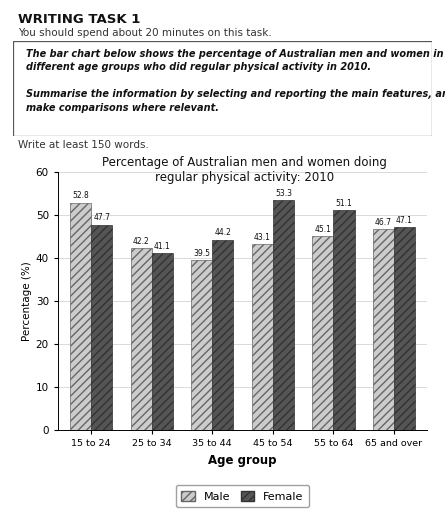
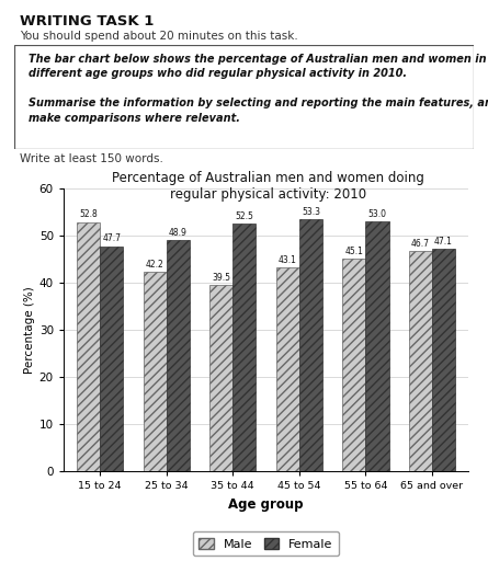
Female/25 to 34: 41.1 -> 48.9
Female/35 to 44: 44.2 -> 52.5
Female/55 to 64: 51.1 -> 53.0
